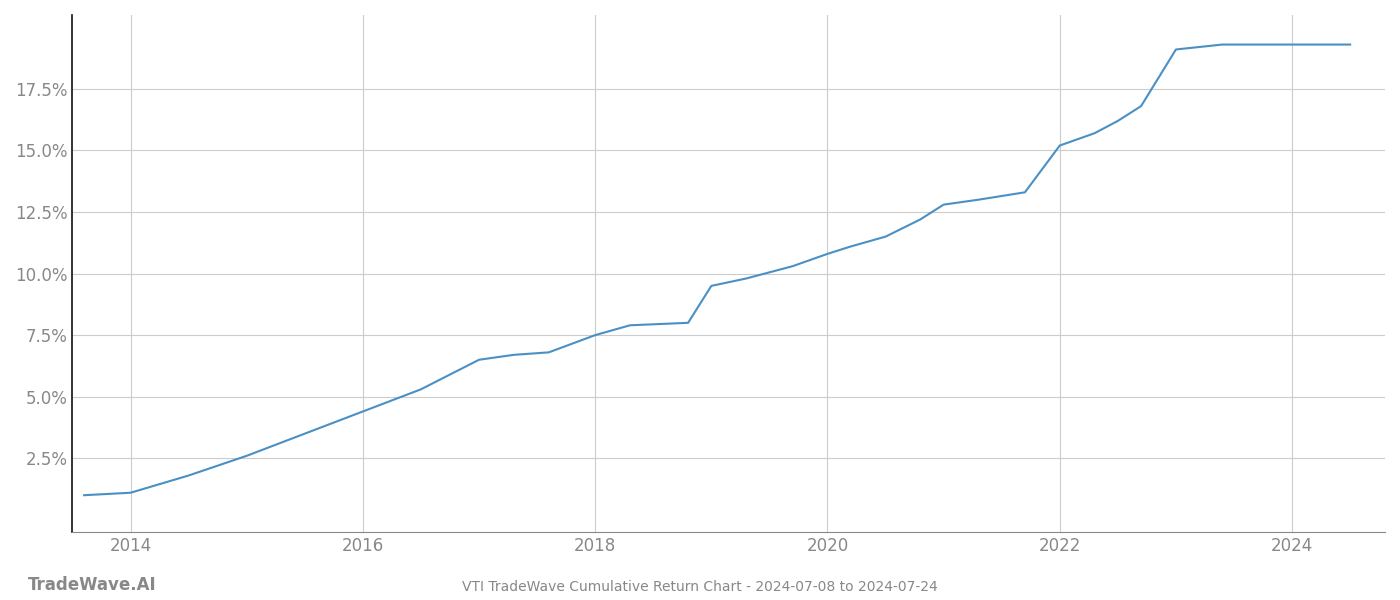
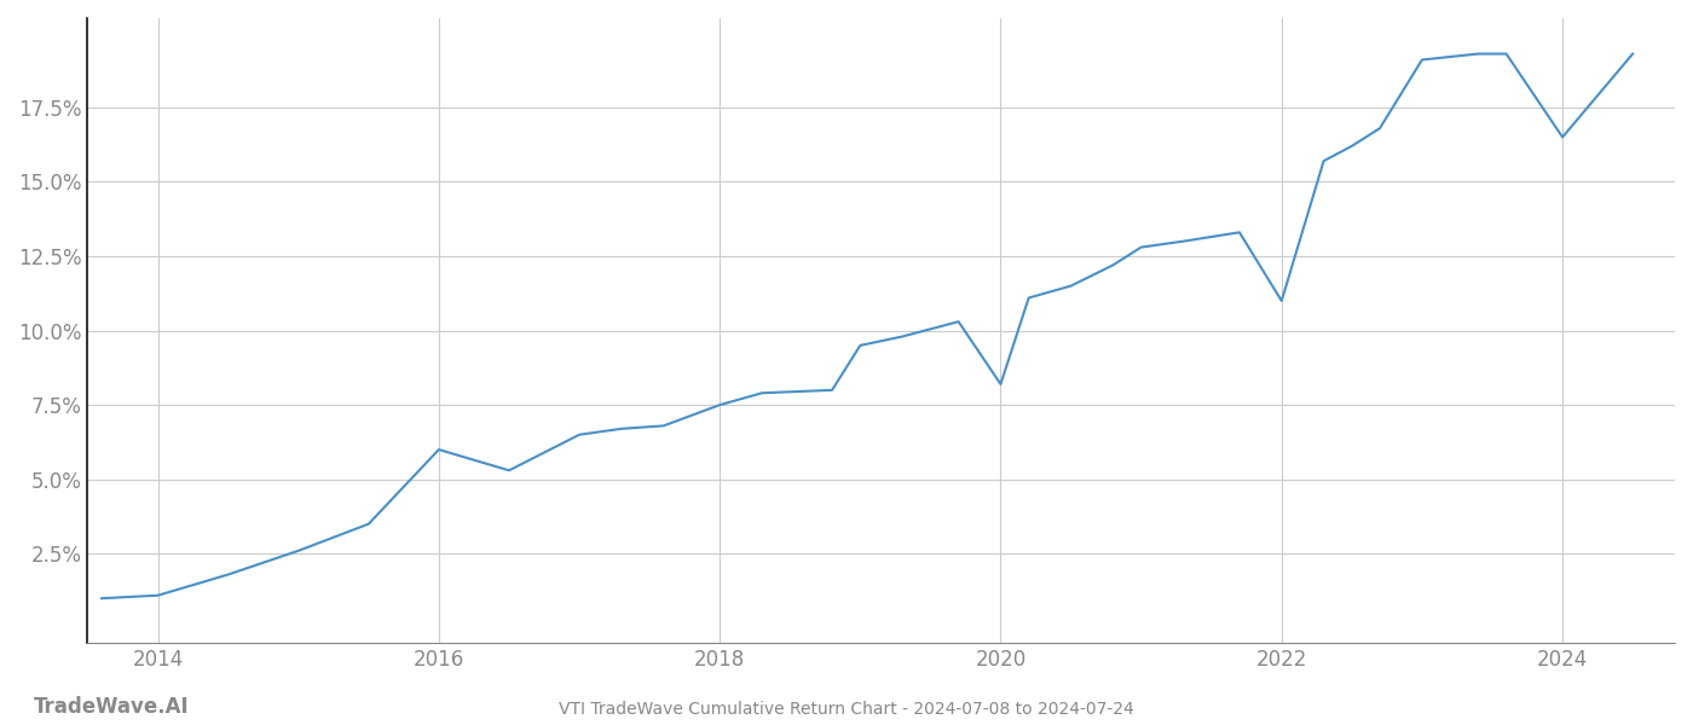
2016: 4.4% -> 6.0%
2020: 10.8% -> 8.2%
2022: 15.2% -> 11.0%
2024: 19.3% -> 16.5%
